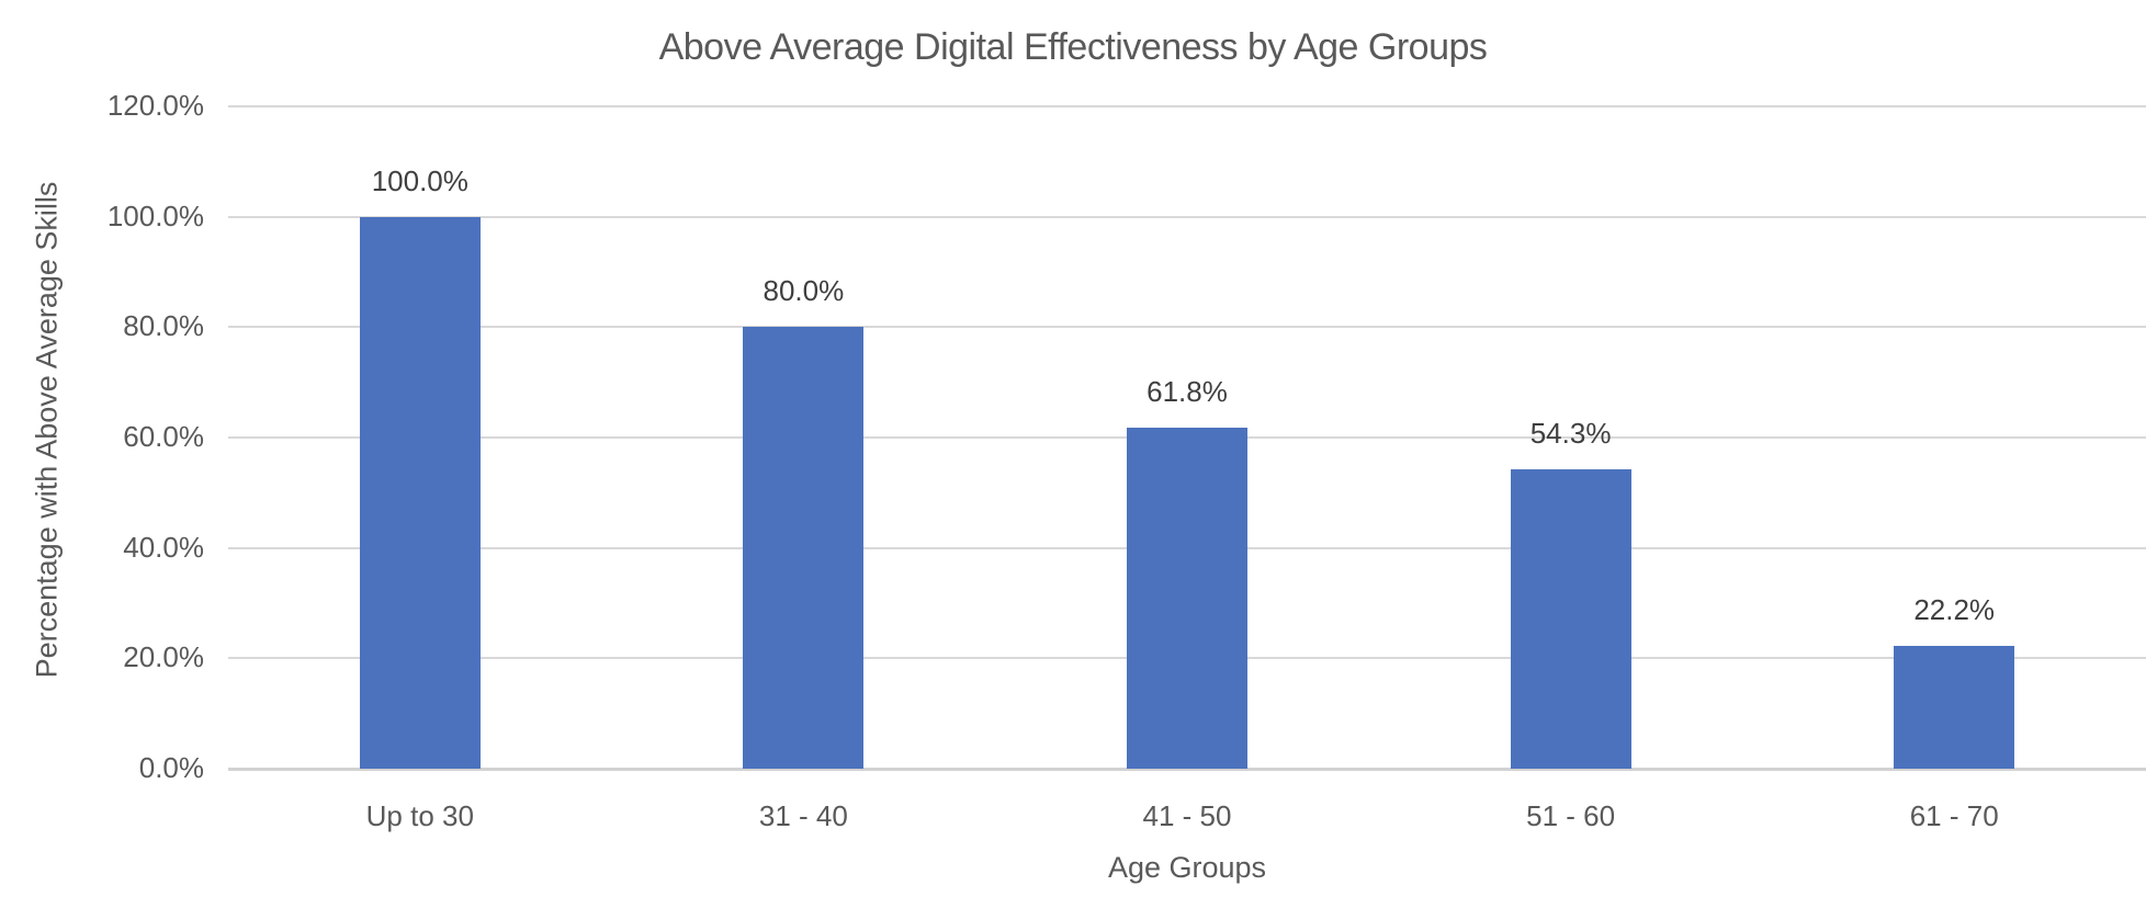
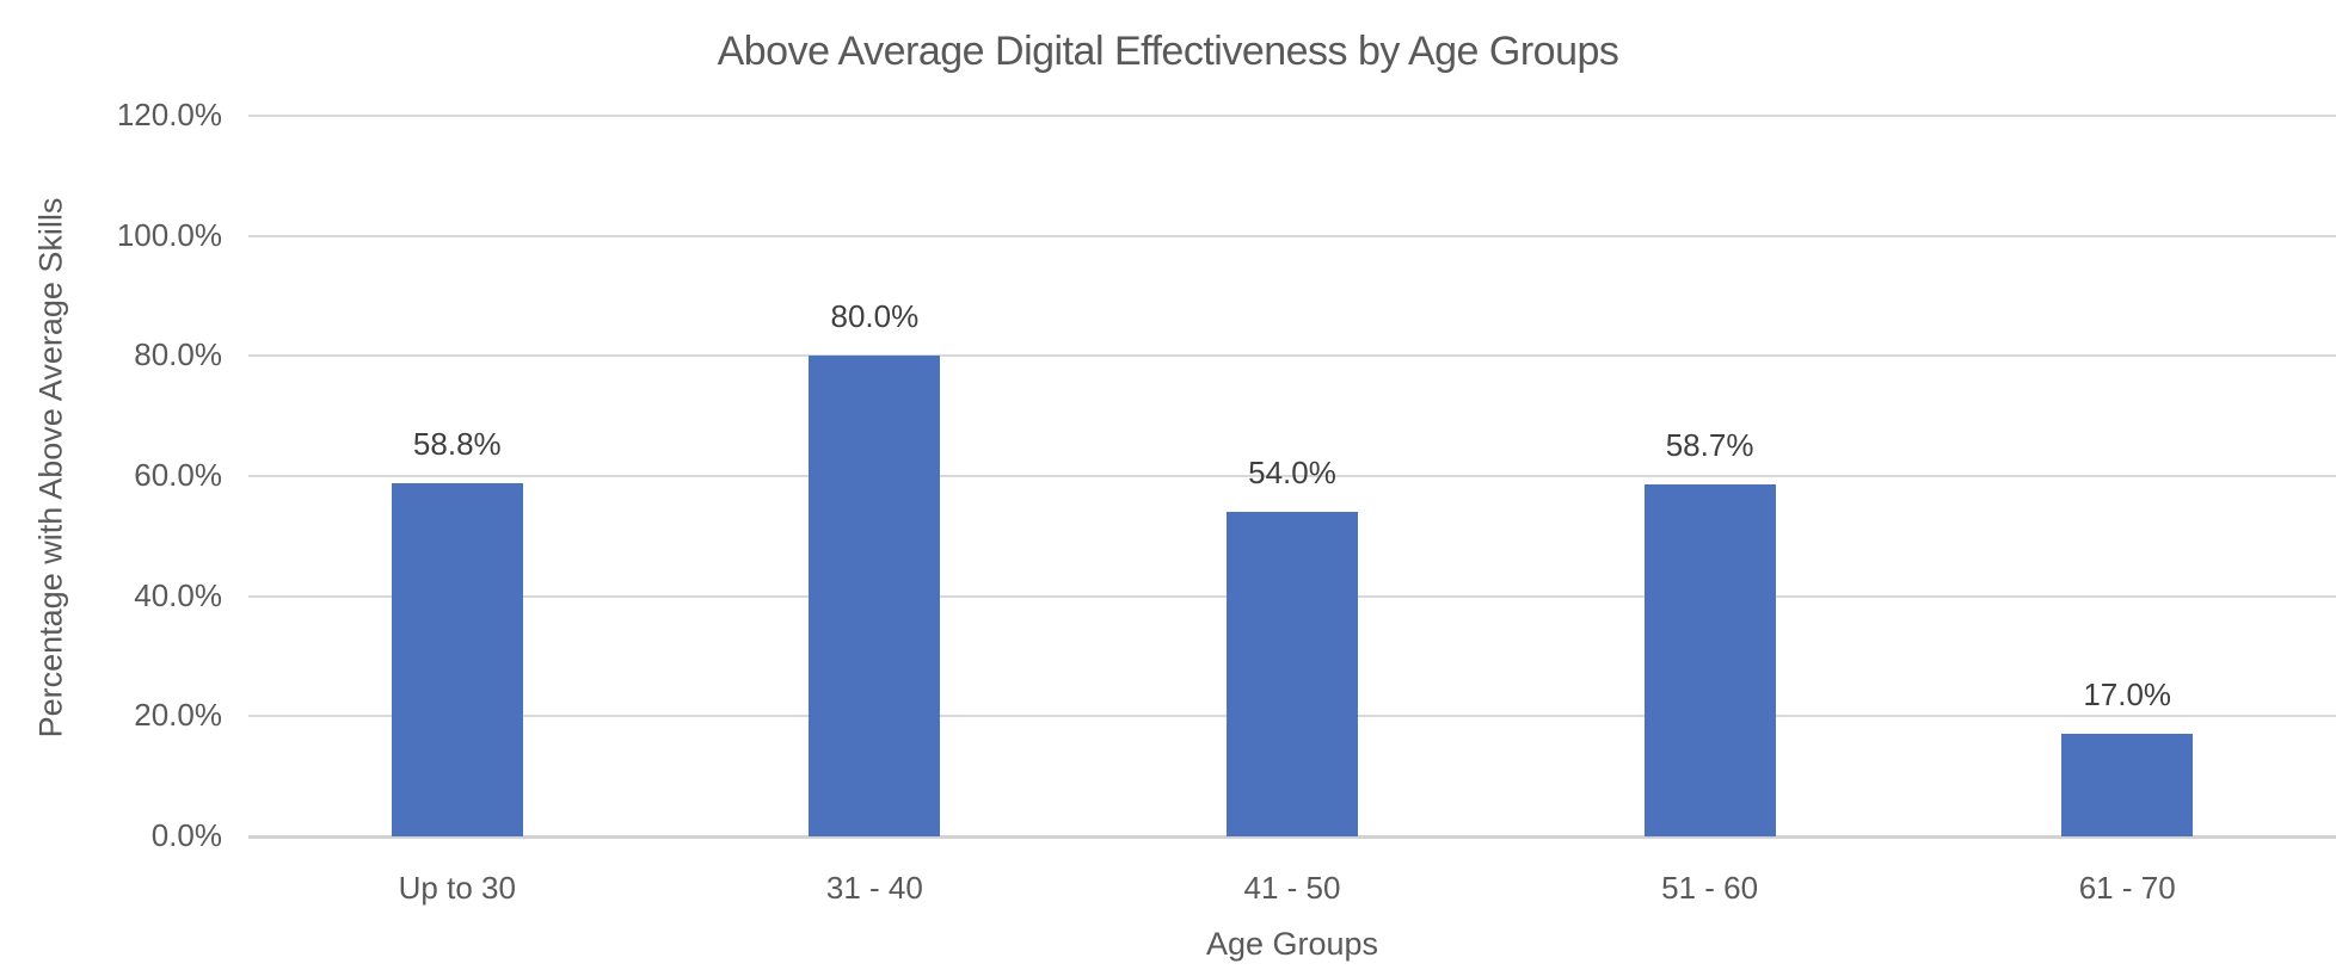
Up to 30: 100.0% -> 58.8%
41 - 50: 61.8% -> 54.0%
51 - 60: 54.3% -> 58.7%
61 - 70: 22.2% -> 17.0%
